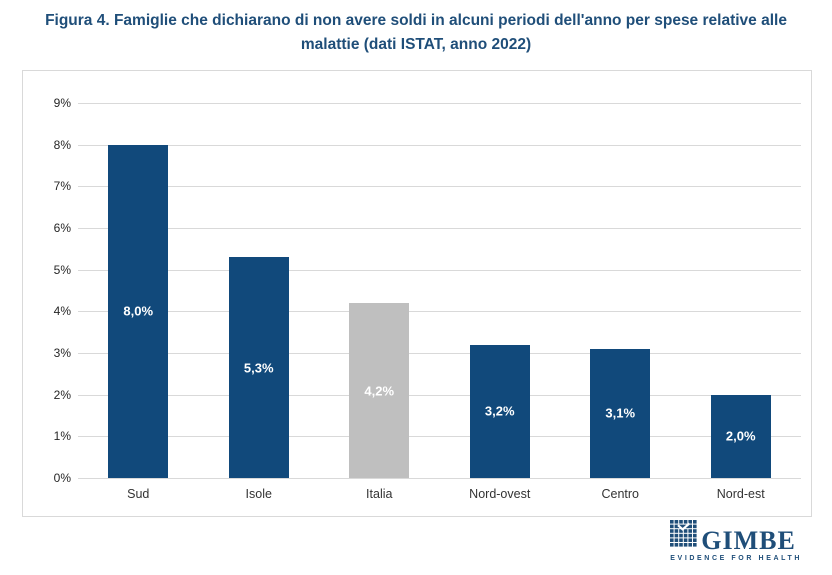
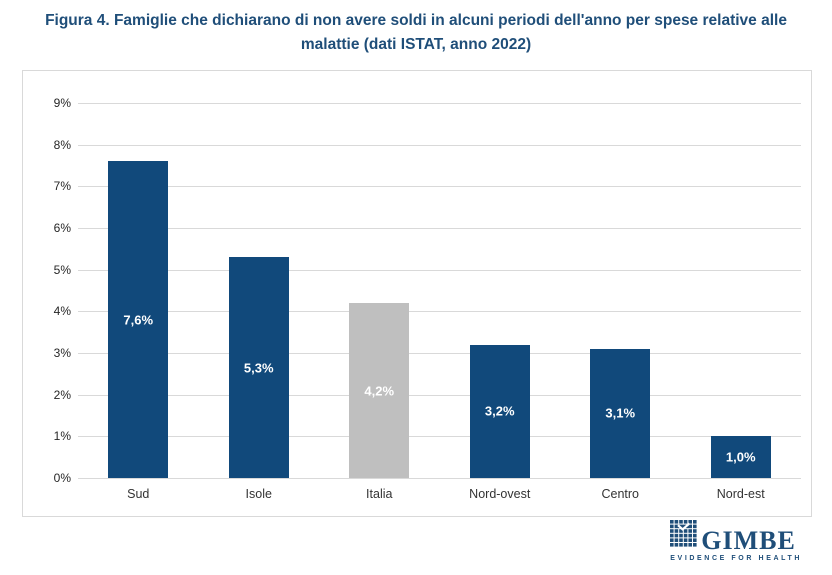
Sud: 8,0% -> 7,6%
Nord-est: 2,0% -> 1,0%
